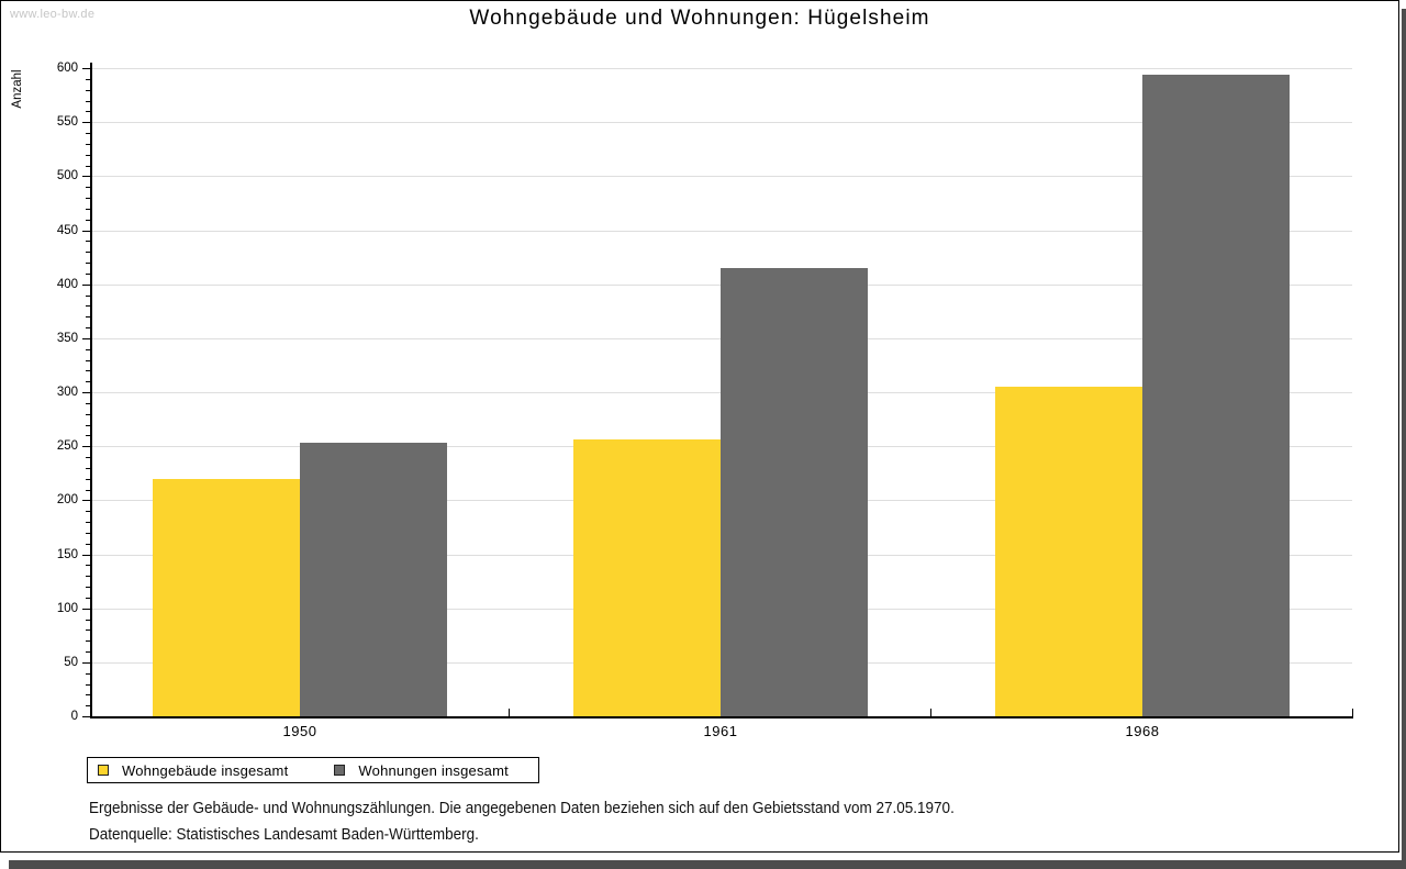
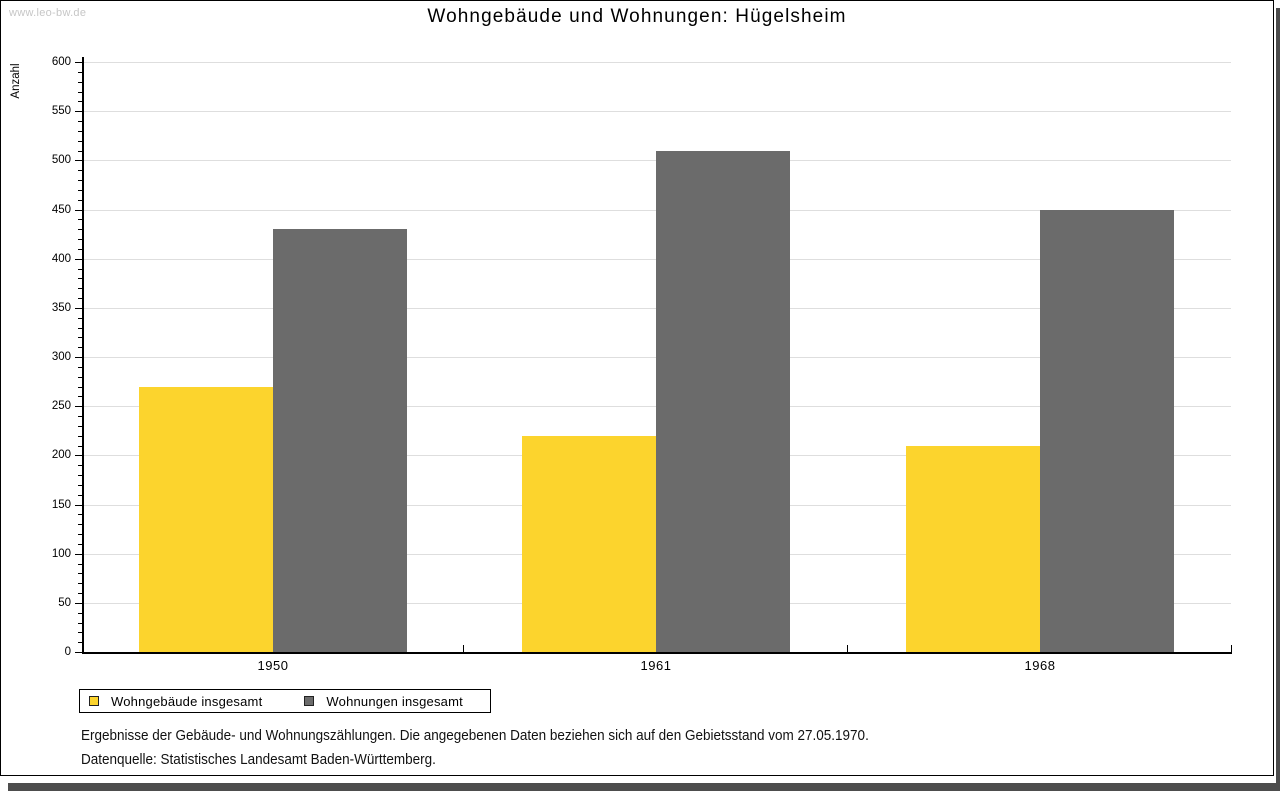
Wohngebäude insgesamt/1950: 220 -> 270
Wohnungen insgesamt/1950: 250 -> 430
Wohngebäude insgesamt/1961: 260 -> 220
Wohnungen insgesamt/1961: 420 -> 510
Wohngebäude insgesamt/1968: 300 -> 210
Wohnungen insgesamt/1968: 590 -> 450
